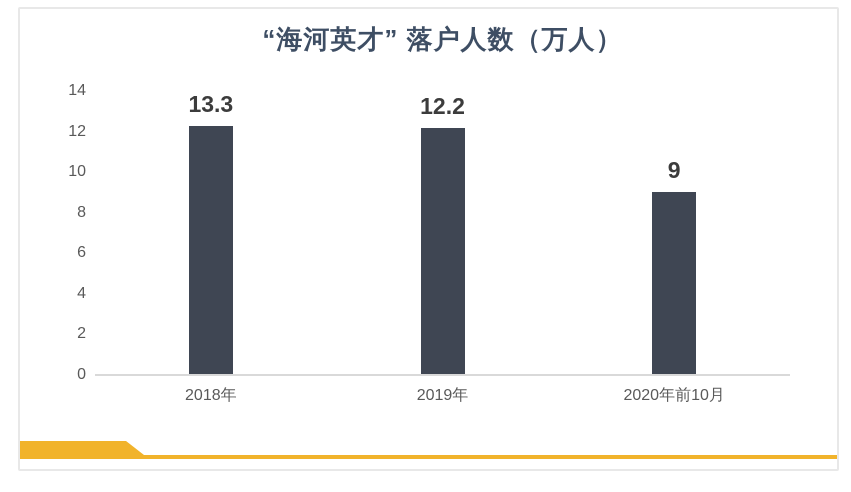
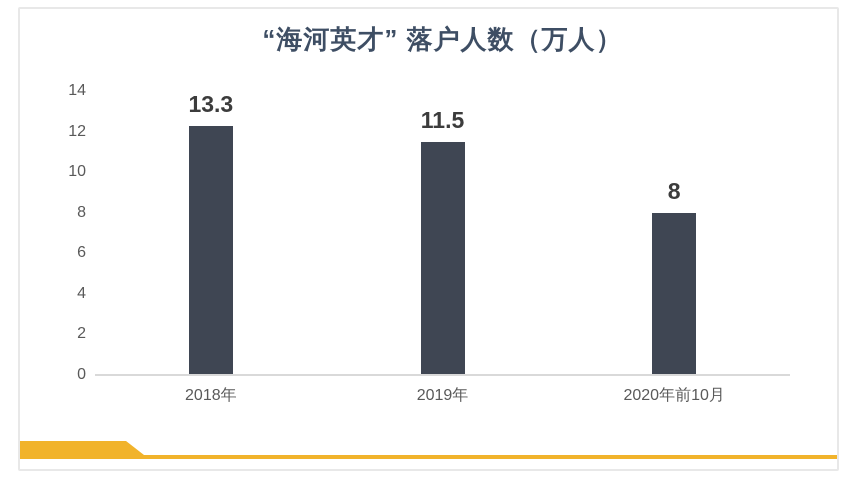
2019年: 12.2 -> 11.5
2020年前10月: 9 -> 8
